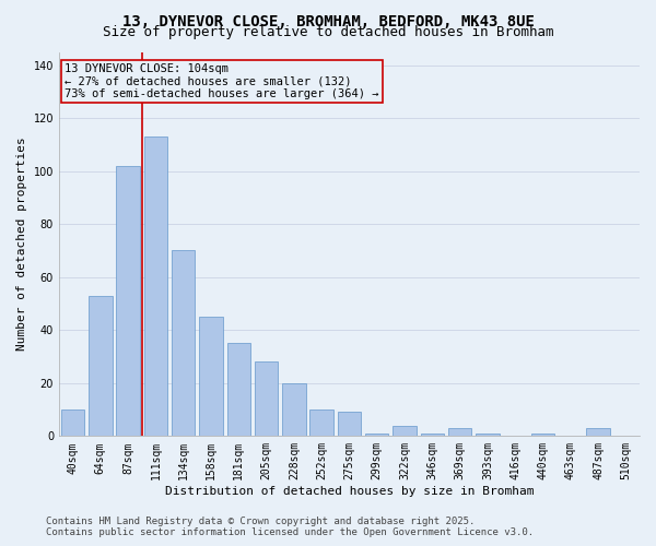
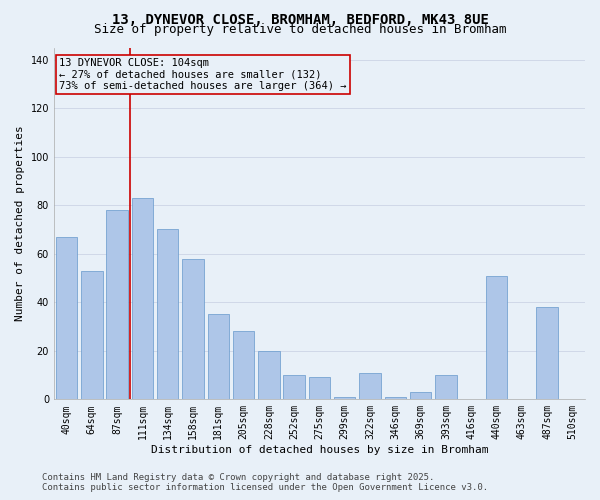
40sqm: 10 -> 67
87sqm: 102 -> 78
111sqm: 113 -> 83
158sqm: 45 -> 58
322sqm: 4 -> 11
393sqm: 1 -> 10
440sqm: 1 -> 51
487sqm: 3 -> 38
